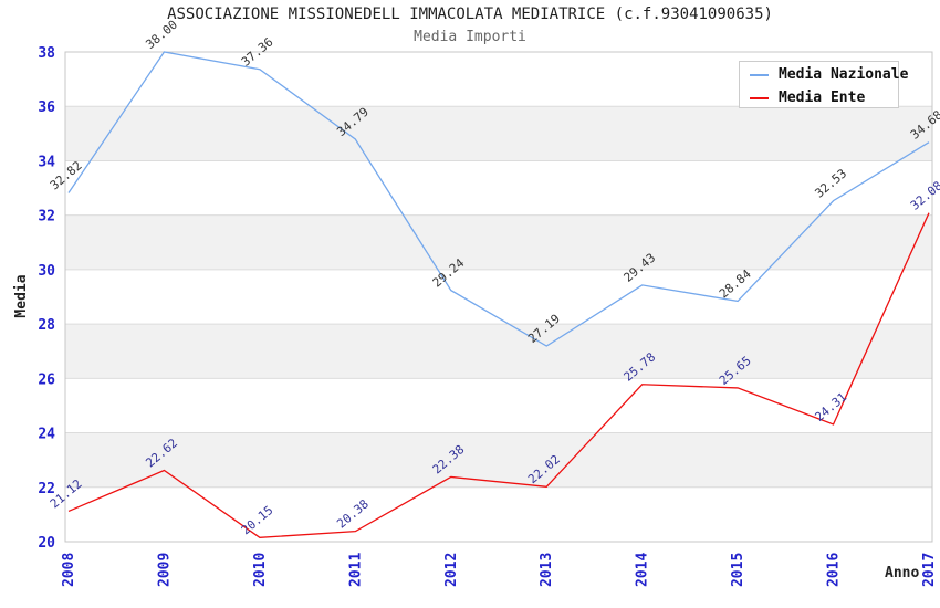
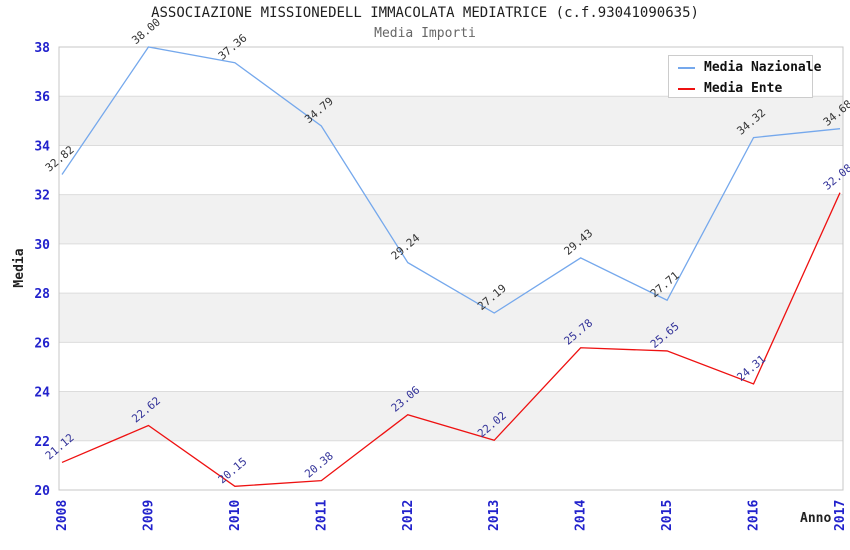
Media Ente/2012: 22.38 -> 23.06
Media Nazionale/2015: 28.84 -> 27.71
Media Nazionale/2016: 32.53 -> 34.32
